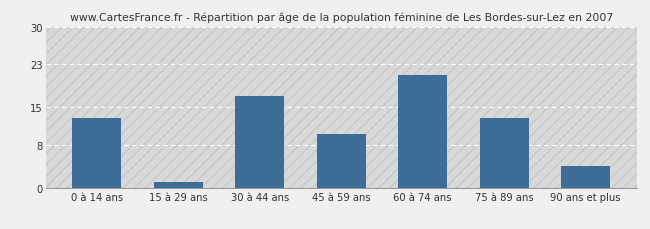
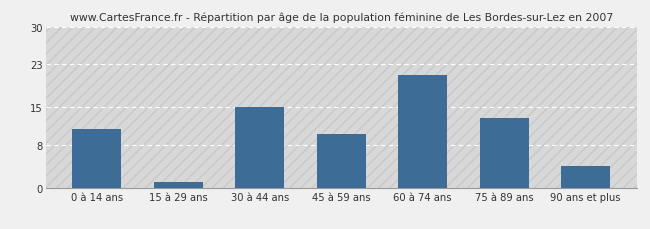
0 à 14 ans: 13 -> 11
30 à 44 ans: 17 -> 15
